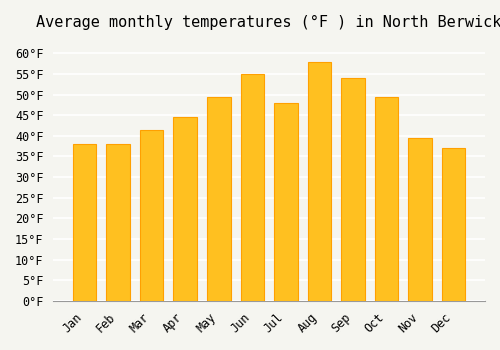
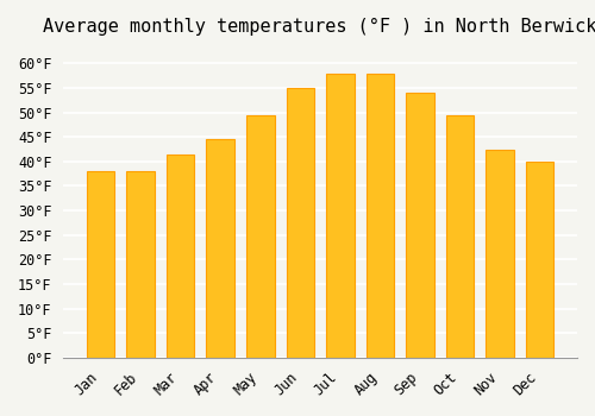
Jul: 48.0°F -> 58.0°F
Nov: 39.5°F -> 42.5°F
Dec: 37.0°F -> 40.0°F
